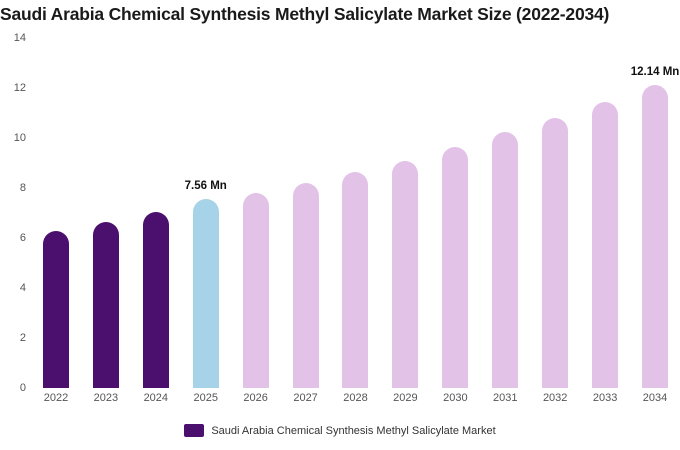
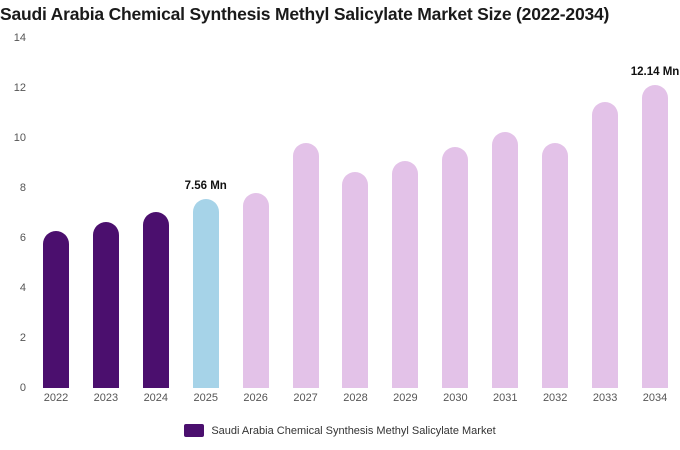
2027: 8.2 -> 9.8
2032: 10.8 -> 9.8
